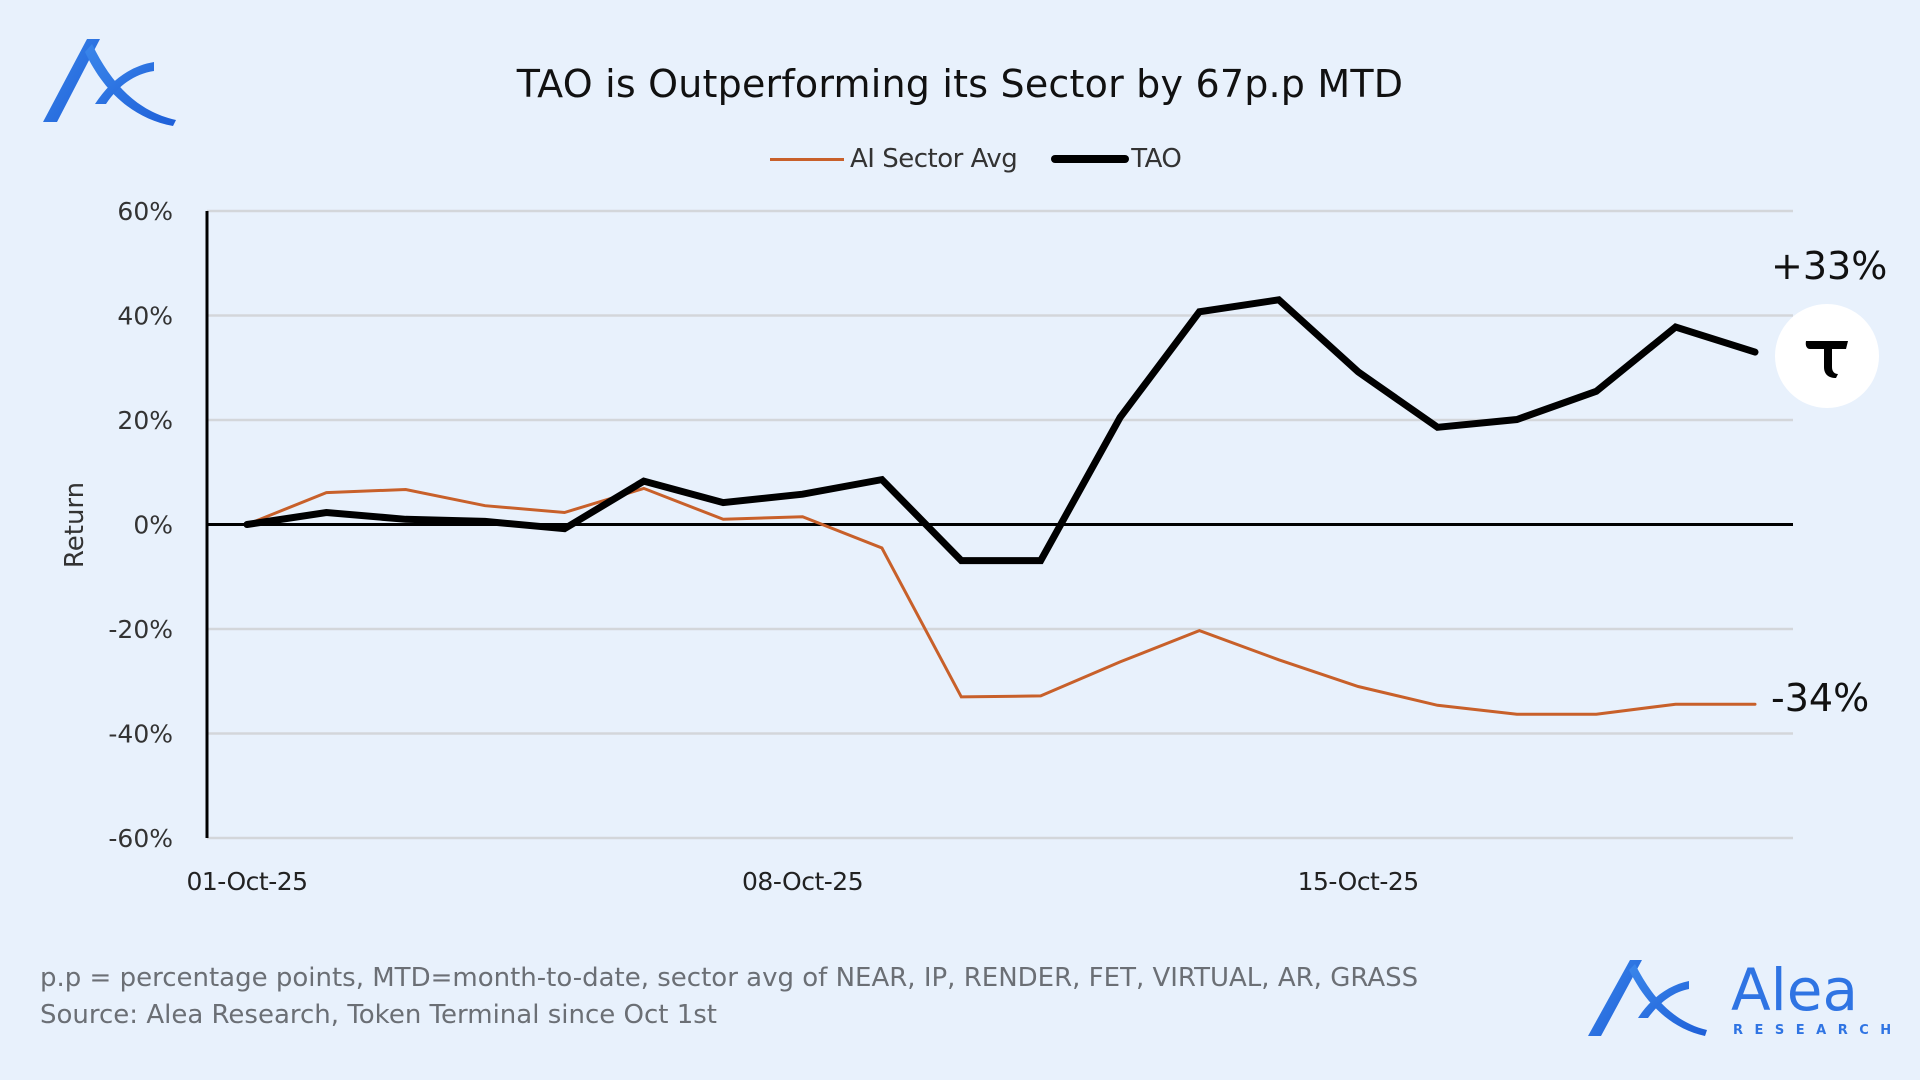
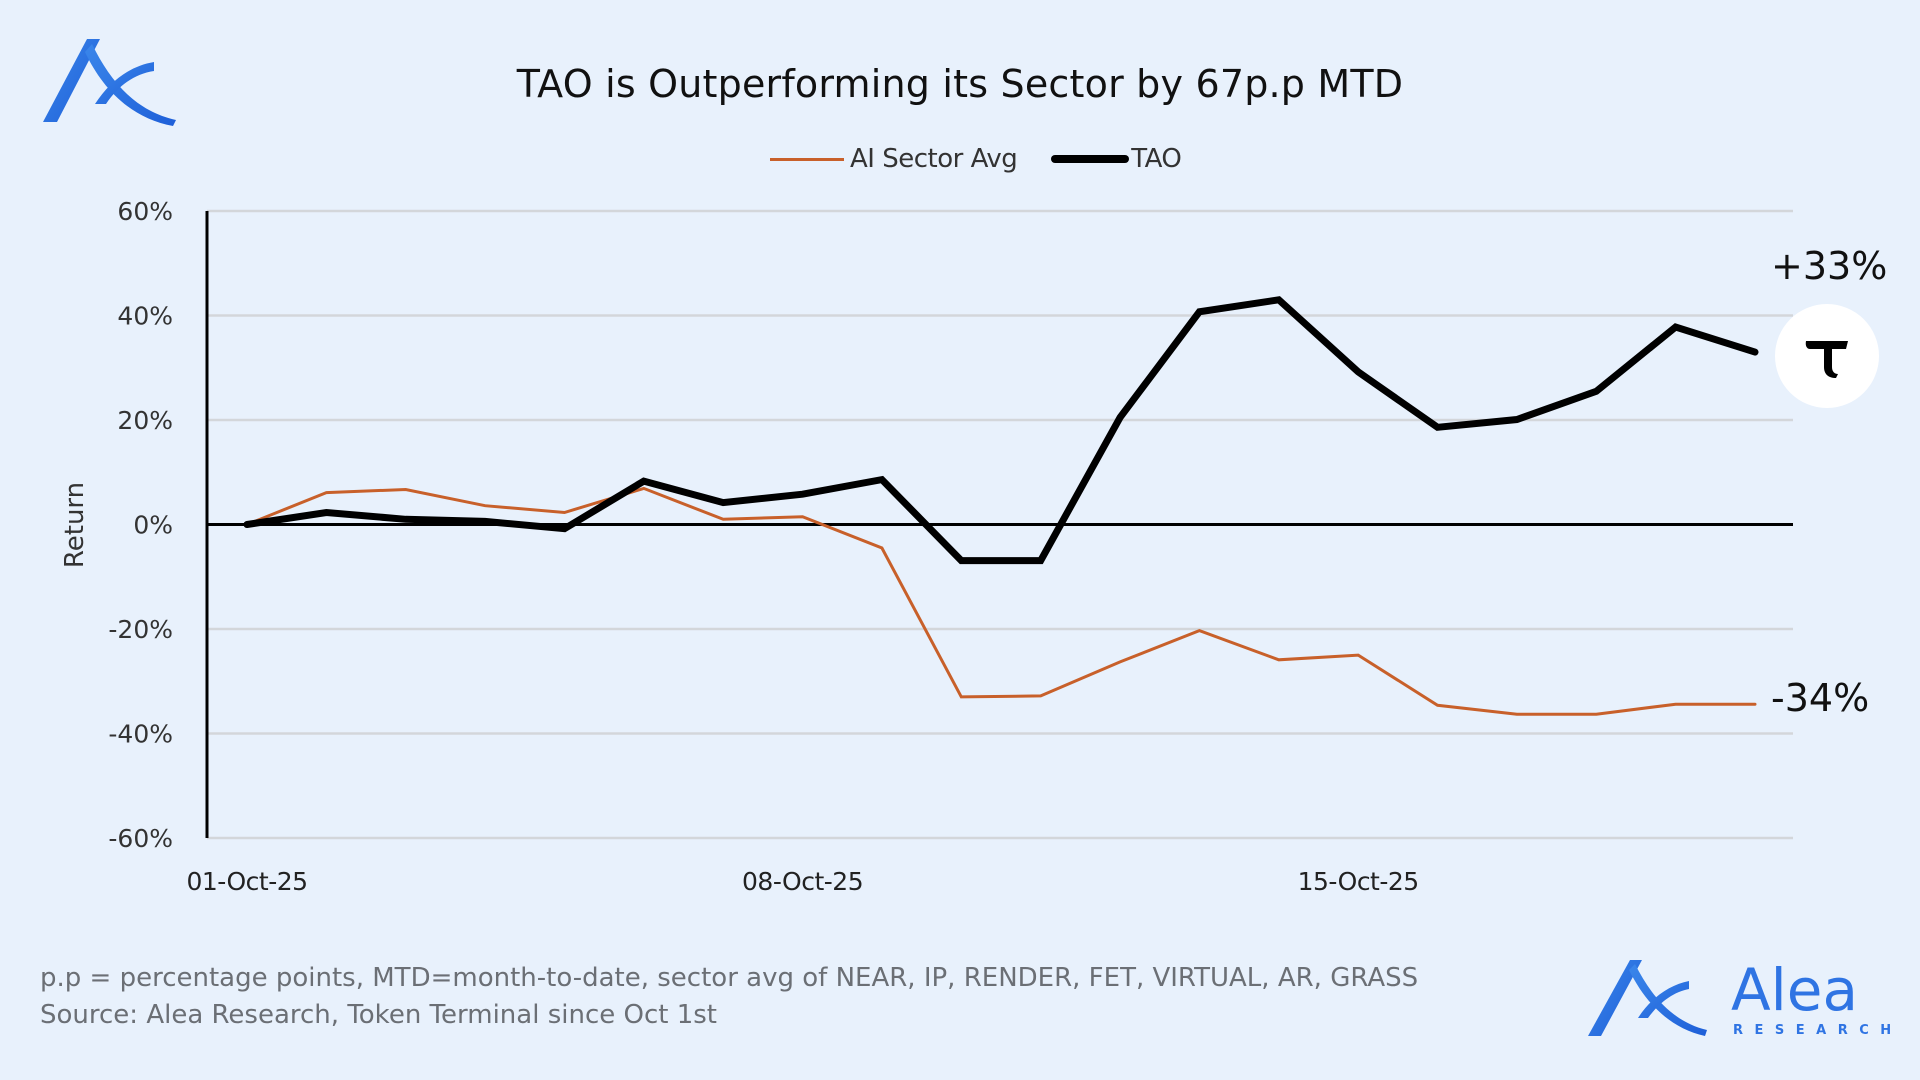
AI Sector Avg/15-Oct-25: -31% -> -25%
